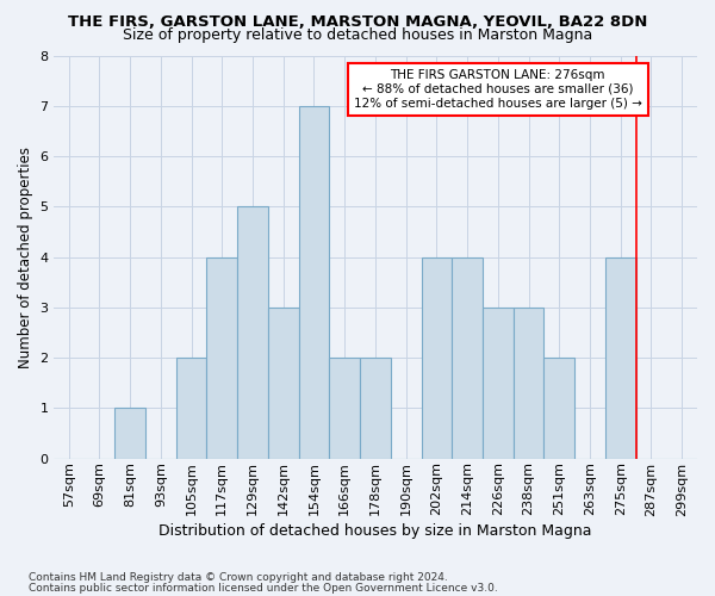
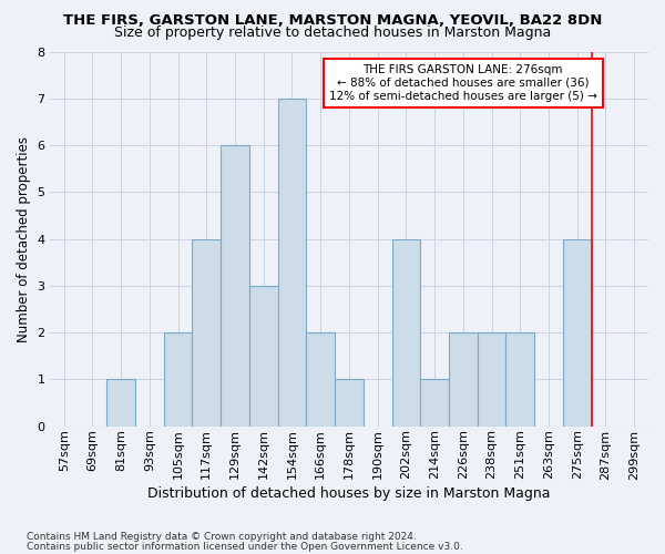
129sqm: 5 -> 6
178sqm: 2 -> 1
214sqm: 4 -> 1
226sqm: 3 -> 2
238sqm: 3 -> 2
